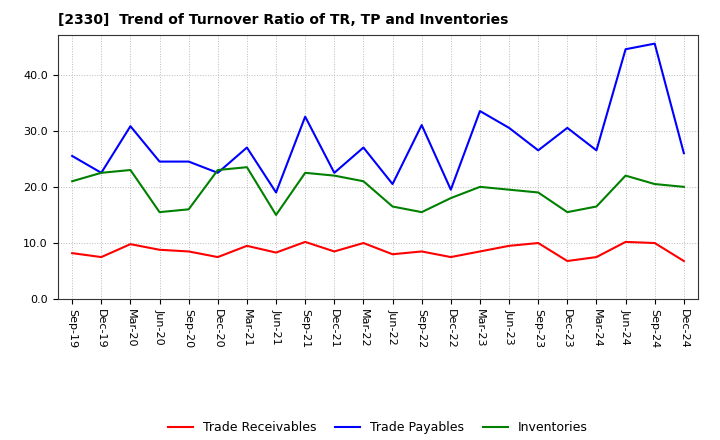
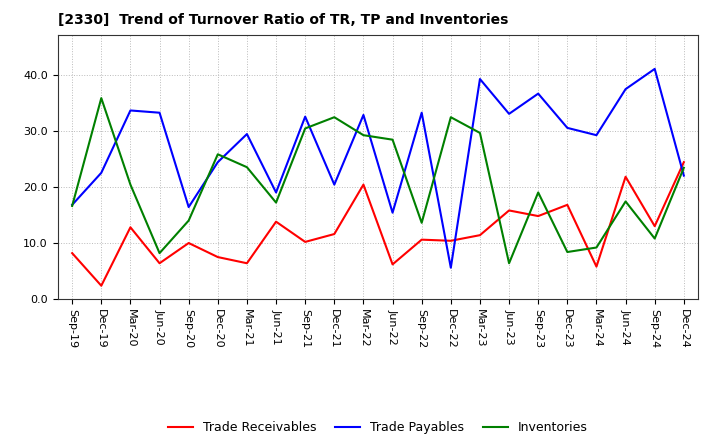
Trade Payables/Sep-19: 25.5 -> 16.8
Inventories/Sep-19: 21.0 -> 16.6
Trade Receivables/Dec-19: 7.5 -> 2.4
Inventories/Dec-19: 22.5 -> 35.8
Trade Receivables/Mar-20: 9.8 -> 12.8
Trade Payables/Mar-20: 30.8 -> 33.6
Inventories/Mar-20: 23.0 -> 20.4
Trade Receivables/Jun-20: 8.8 -> 6.4
Trade Payables/Jun-20: 24.5 -> 33.2
Inventories/Jun-20: 15.5 -> 8.2
Trade Receivables/Sep-20: 8.5 -> 10.0
Trade Payables/Sep-20: 24.5 -> 16.4
Inventories/Sep-20: 16.0 -> 14.0
Trade Payables/Dec-20: 22.5 -> 24.4
Inventories/Dec-20: 23.0 -> 25.8
Trade Receivables/Mar-21: 9.5 -> 6.4
Trade Payables/Mar-21: 27.0 -> 29.4
Trade Receivables/Jun-21: 8.3 -> 13.8
Inventories/Jun-21: 15.0 -> 17.2
Inventories/Sep-21: 22.5 -> 30.4
Trade Receivables/Dec-21: 8.5 -> 11.6
Trade Payables/Dec-21: 22.5 -> 20.4
Inventories/Dec-21: 22.0 -> 32.4
Trade Receivables/Mar-22: 10.0 -> 20.4
Trade Payables/Mar-22: 27.0 -> 32.8
Inventories/Mar-22: 21.0 -> 29.2
Trade Receivables/Jun-22: 8.0 -> 6.2
Trade Payables/Jun-22: 20.5 -> 15.4
Inventories/Jun-22: 16.5 -> 28.4
Trade Receivables/Sep-22: 8.5 -> 10.6
Trade Payables/Sep-22: 31.0 -> 33.2
Inventories/Sep-22: 15.5 -> 13.6
Trade Receivables/Dec-22: 7.5 -> 10.4
Trade Payables/Dec-22: 19.5 -> 5.6
Inventories/Dec-22: 18.0 -> 32.4
Trade Receivables/Mar-23: 8.5 -> 11.4
Trade Payables/Mar-23: 33.5 -> 39.2
Inventories/Mar-23: 20.0 -> 29.6
Trade Receivables/Jun-23: 9.5 -> 15.8
Trade Payables/Jun-23: 30.5 -> 33.0
Inventories/Jun-23: 19.5 -> 6.4
Trade Receivables/Sep-23: 10.0 -> 14.8
Trade Payables/Sep-23: 26.5 -> 36.6
Trade Receivables/Dec-23: 6.8 -> 16.8
Inventories/Dec-23: 15.5 -> 8.4
Trade Receivables/Mar-24: 7.5 -> 5.8
Trade Payables/Mar-24: 26.5 -> 29.2
Inventories/Mar-24: 16.5 -> 9.2
Trade Receivables/Jun-24: 10.2 -> 21.8
Trade Payables/Jun-24: 44.5 -> 37.4
Inventories/Jun-24: 22.0 -> 17.4
Trade Receivables/Sep-24: 10.0 -> 13.0
Trade Payables/Sep-24: 45.5 -> 41.0
Inventories/Sep-24: 20.5 -> 10.8
Trade Receivables/Dec-24: 6.8 -> 24.4
Trade Payables/Dec-24: 26.0 -> 22.0
Inventories/Dec-24: 20.0 -> 23.4
